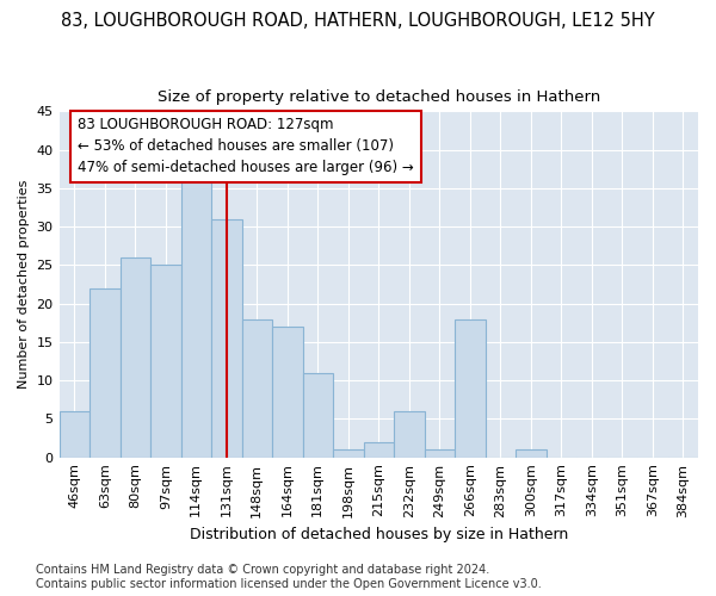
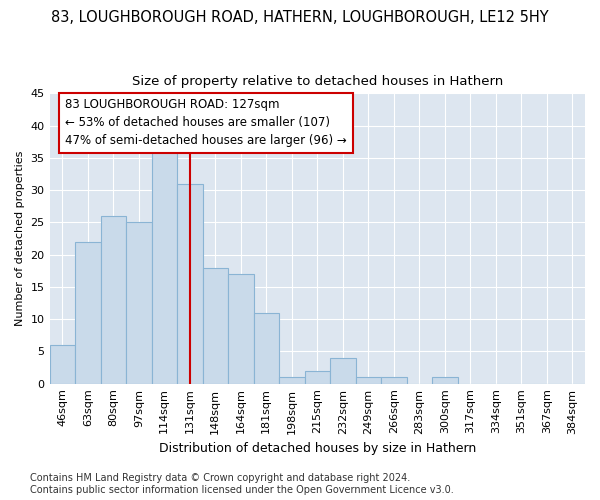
232sqm: 6 -> 4
266sqm: 18 -> 1
